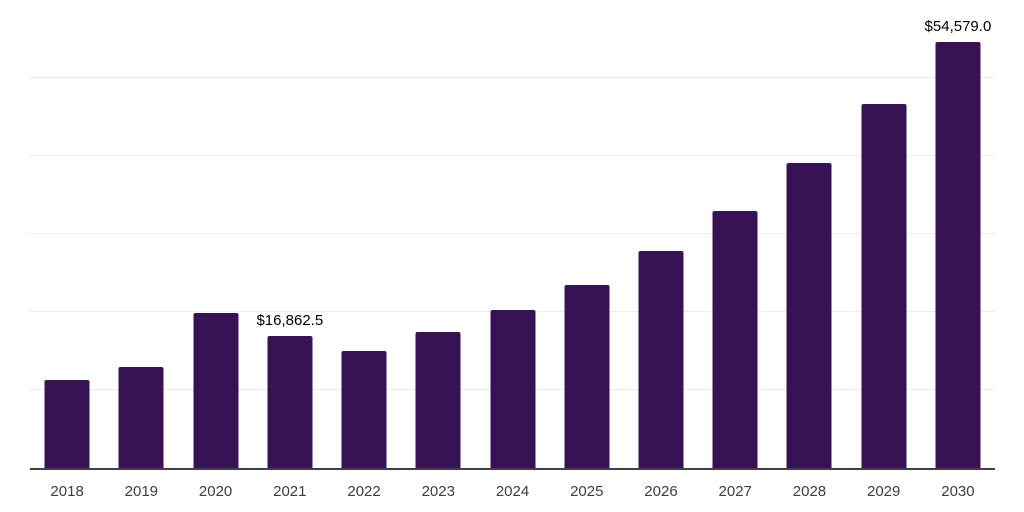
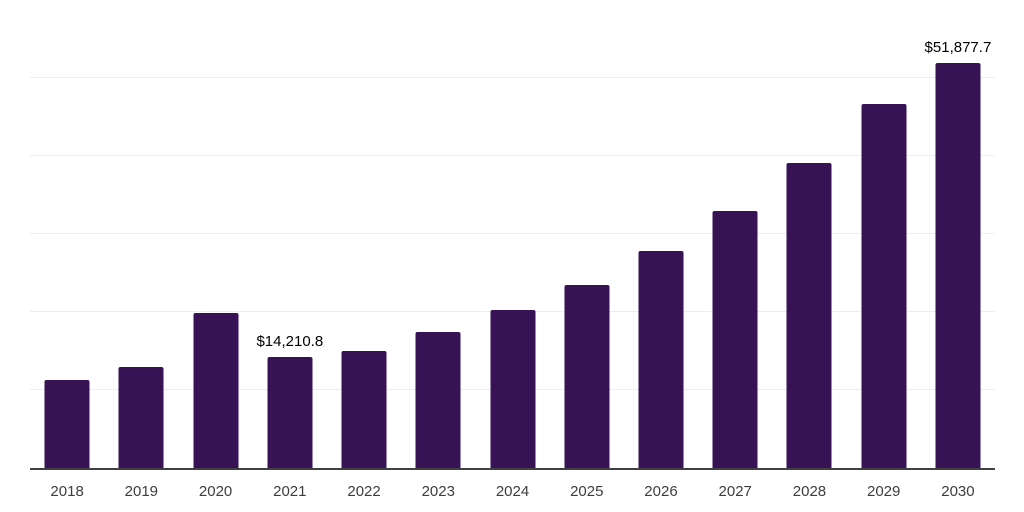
2021: $16,862.5 -> $14,210.8
2030: $54,579.0 -> $51,877.7
